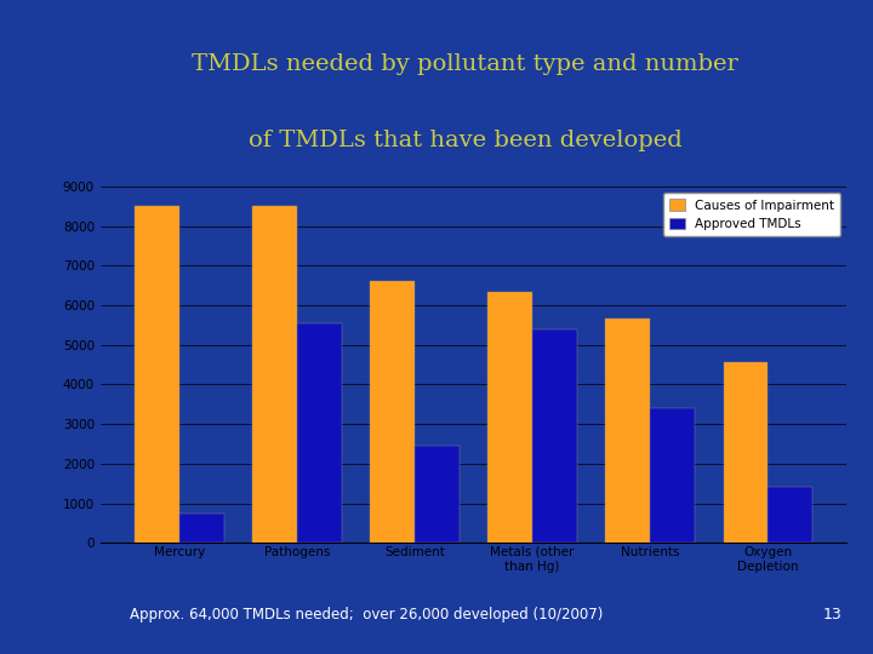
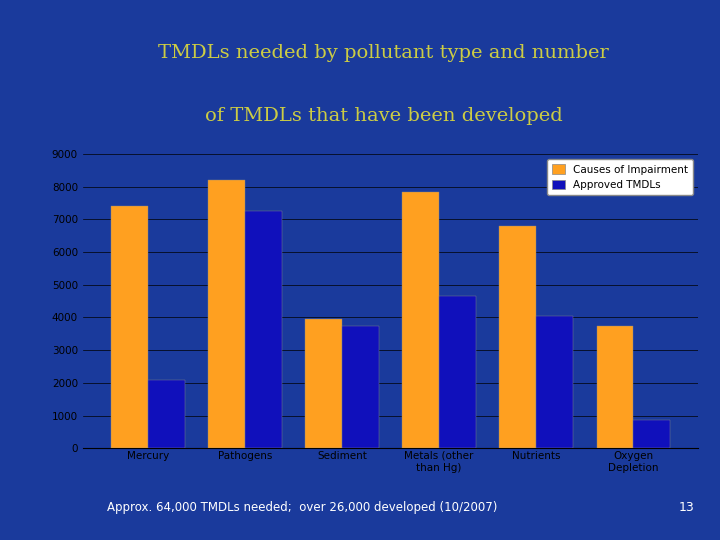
Causes of Impairment/Mercury: 8500 -> 7400
Approved TMDLs/Mercury: 750 -> 2100
Causes of Impairment/Pathogens: 8500 -> 8200
Approved TMDLs/Pathogens: 5550 -> 7250
Causes of Impairment/Sediment: 6600 -> 3950
Approved TMDLs/Sediment: 2450 -> 3750
Causes of Impairment/Metals (other than Hg): 6350 -> 7850
Approved TMDLs/Metals (other than Hg): 5400 -> 4650
Causes of Impairment/Nutrients: 5650 -> 6800
Approved TMDLs/Nutrients: 3400 -> 4050
Causes of Impairment/Oxygen Depletion: 4550 -> 3750
Approved TMDLs/Oxygen Depletion: 1400 -> 850
